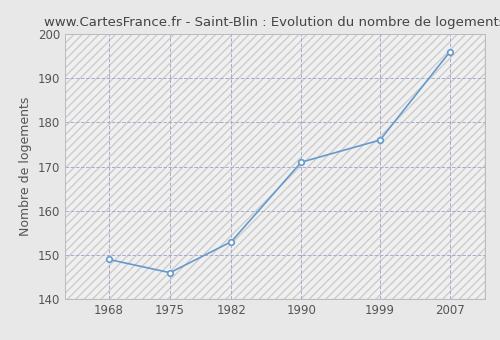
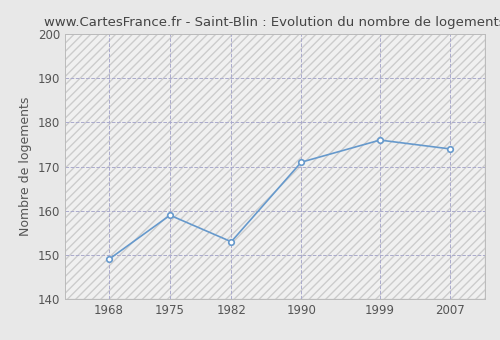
1975: 146 -> 159
2007: 196 -> 174
